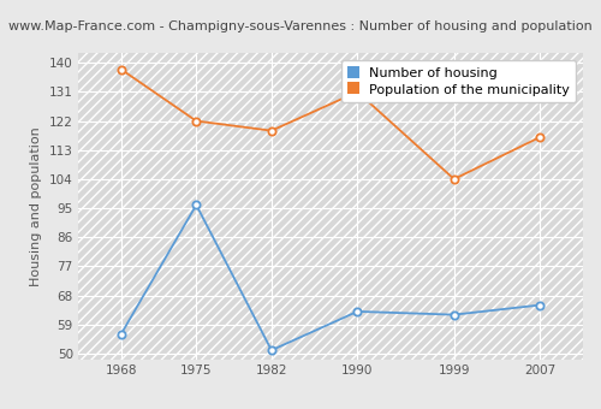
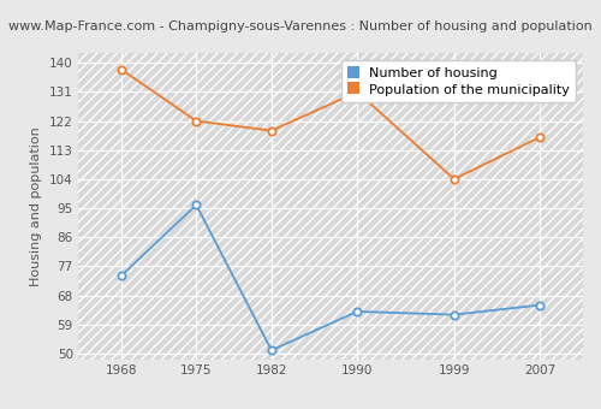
Number of housing/1968: 56 -> 74
